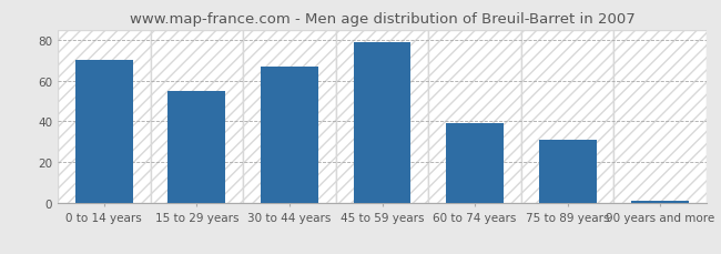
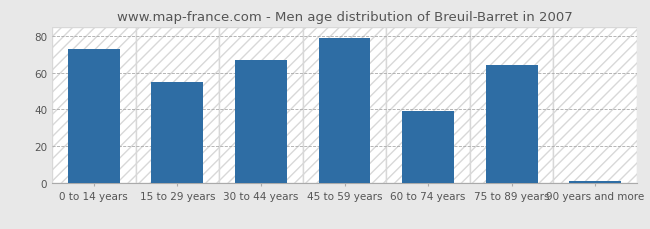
0 to 14 years: 70 -> 73
75 to 89 years: 31 -> 64
